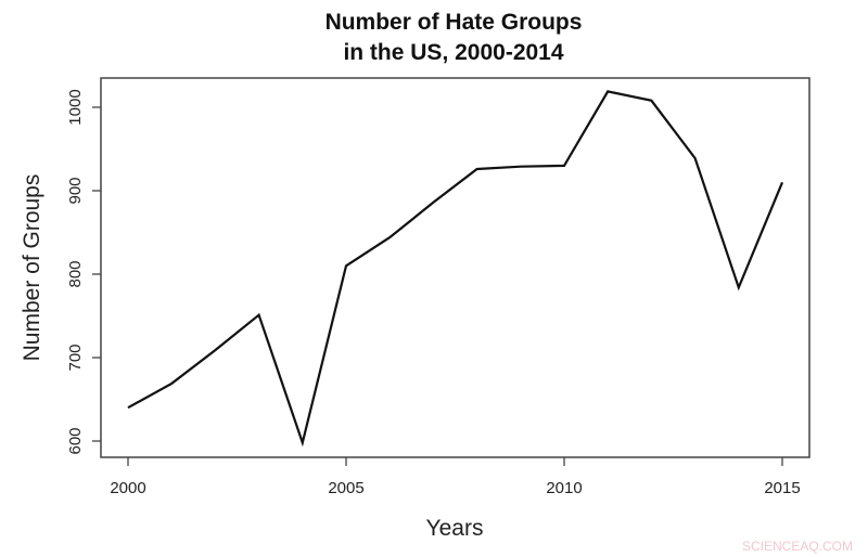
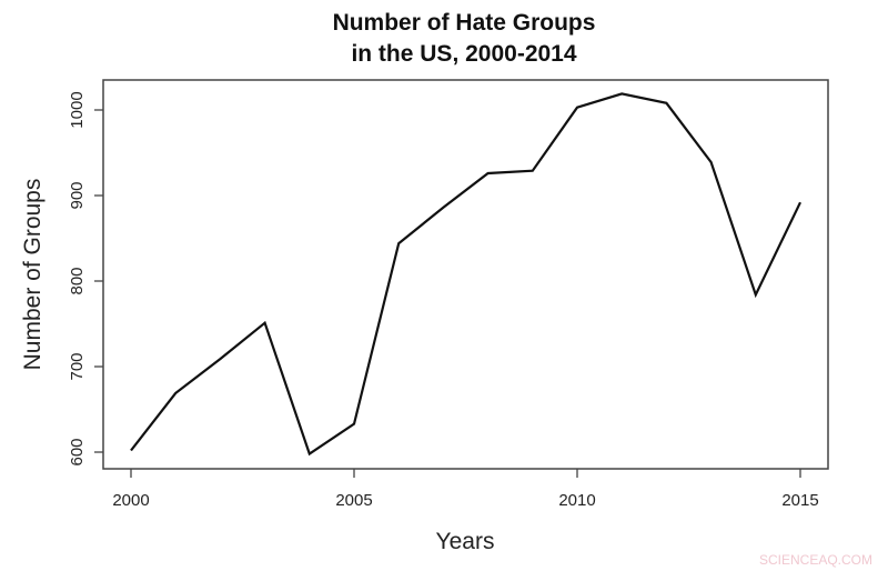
2000: 640 -> 600
2005: 810 -> 630
2010: 930 -> 1000
2015: 910 -> 890
